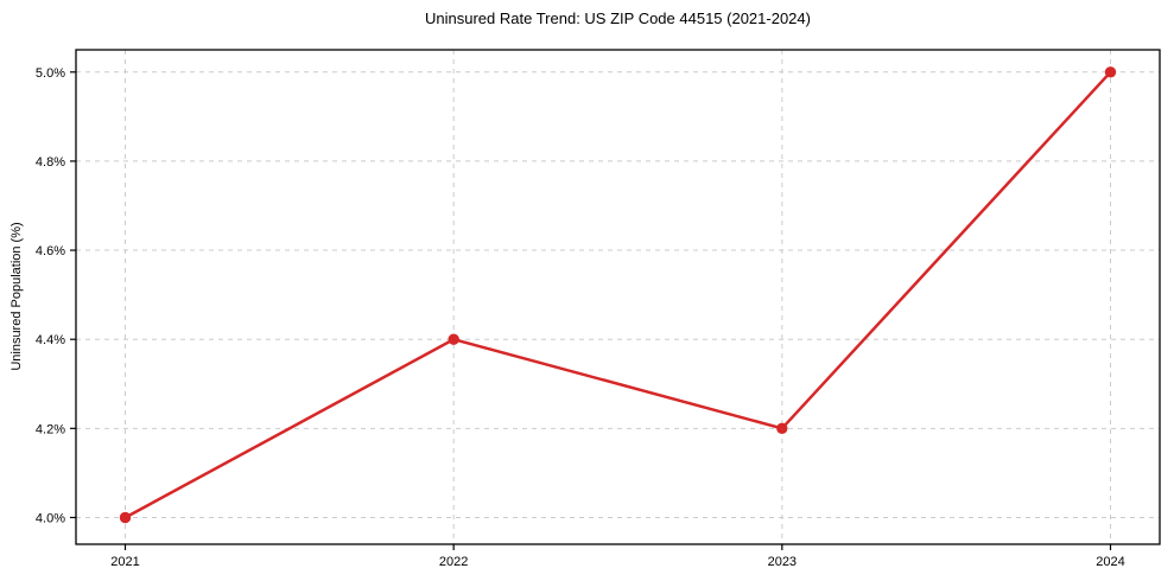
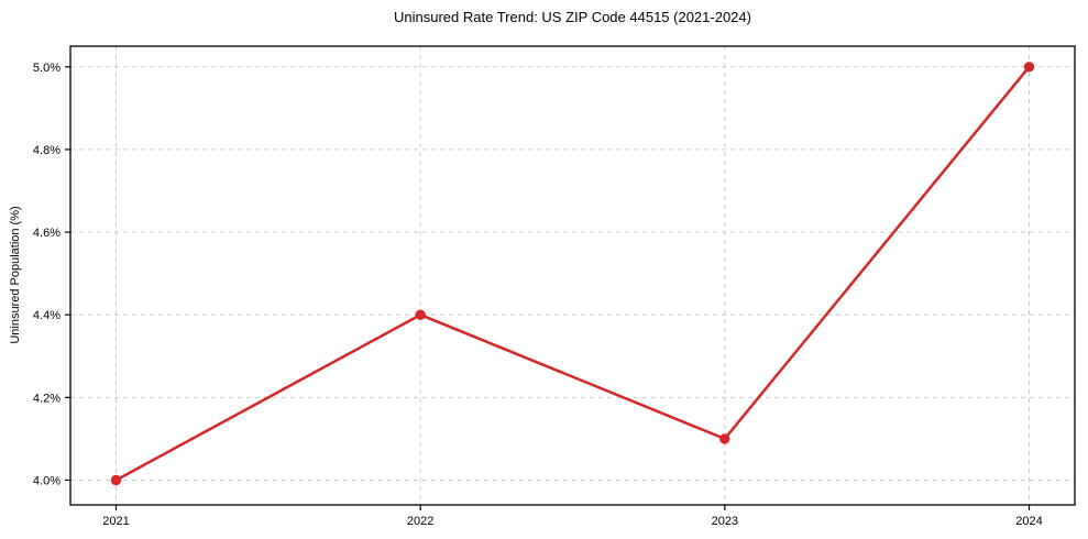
2023: 4.2% -> 4.1%
